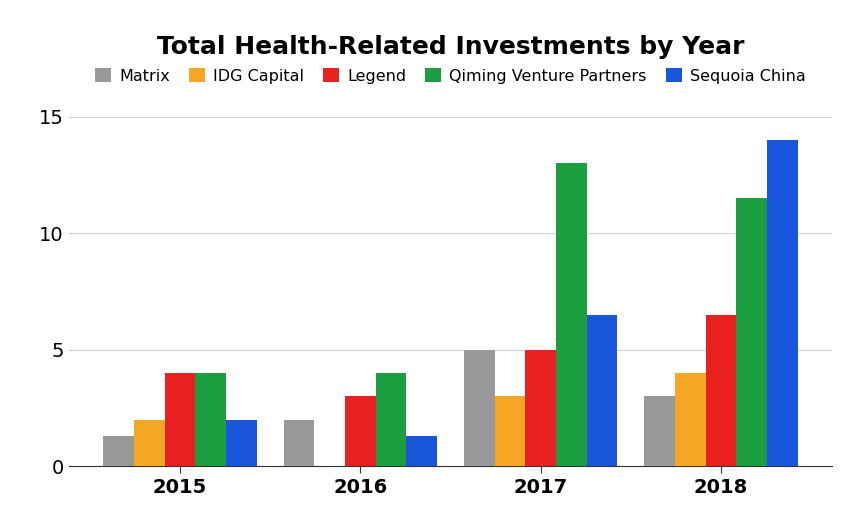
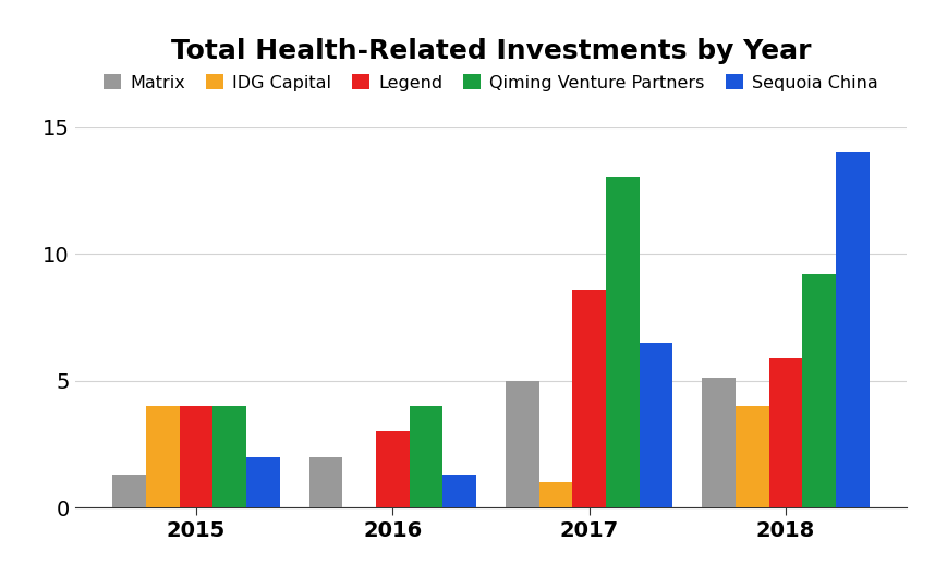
IDG Capital/2015: 2 -> 4
IDG Capital/2017: 3 -> 1
Legend/2017: 5.0 -> 8.6
Matrix/2018: 3.0 -> 5.1
Legend/2018: 6.5 -> 5.9
Qiming Venture Partners/2018: 11.5 -> 9.2
